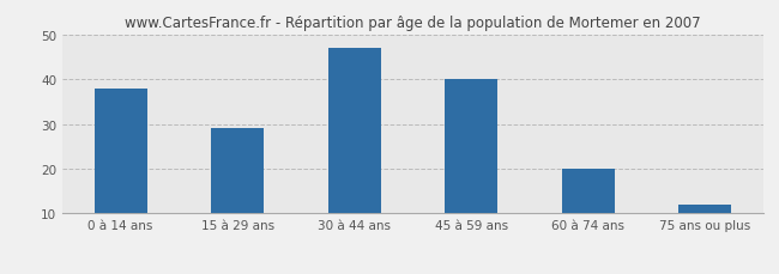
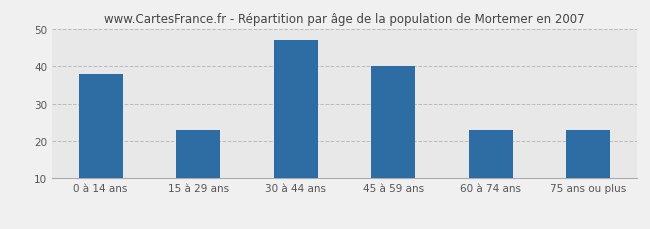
15 à 29 ans: 29 -> 23
60 à 74 ans: 20 -> 23
75 ans ou plus: 12 -> 23
